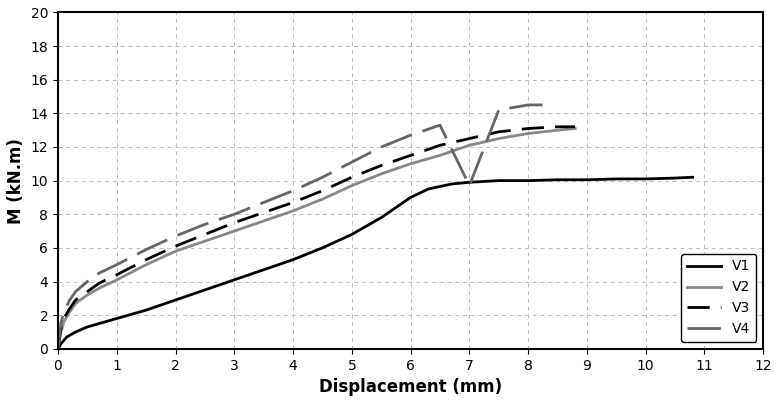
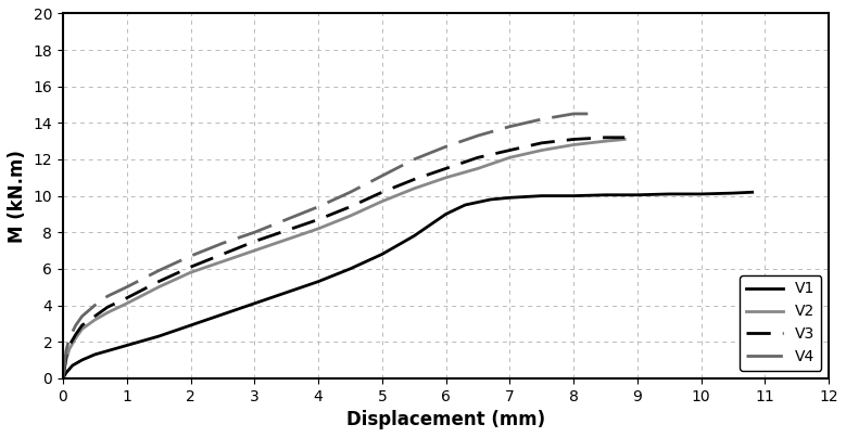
V4/7: 9.7 -> 13.8
